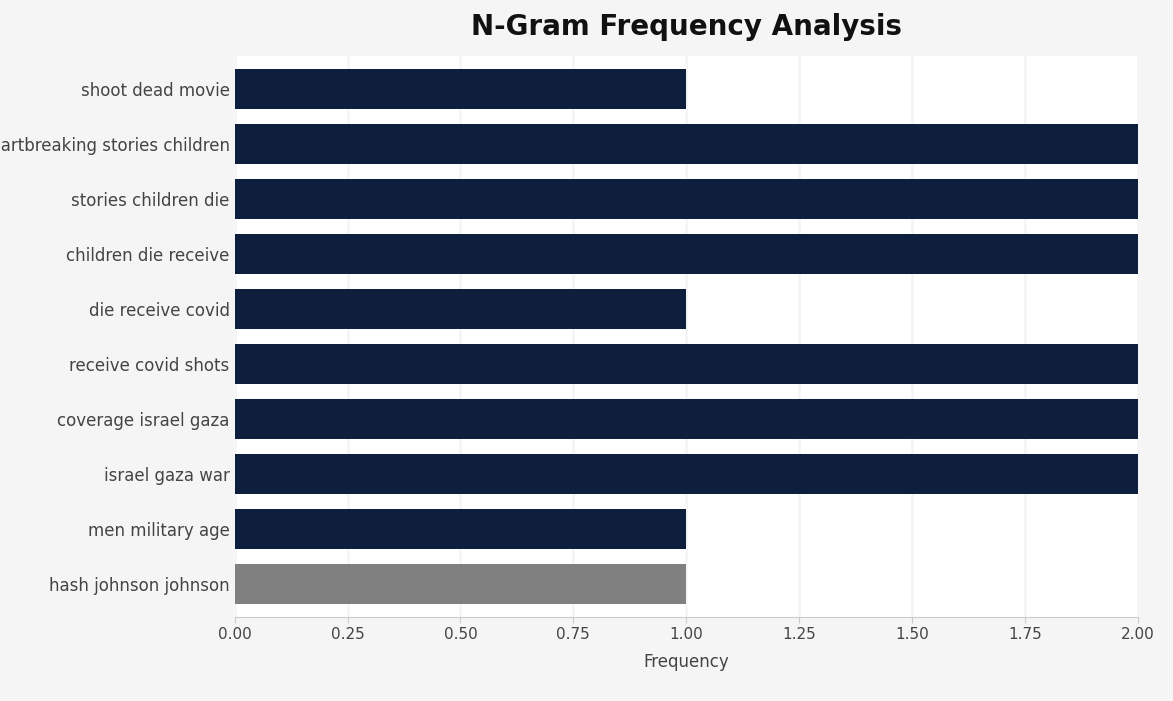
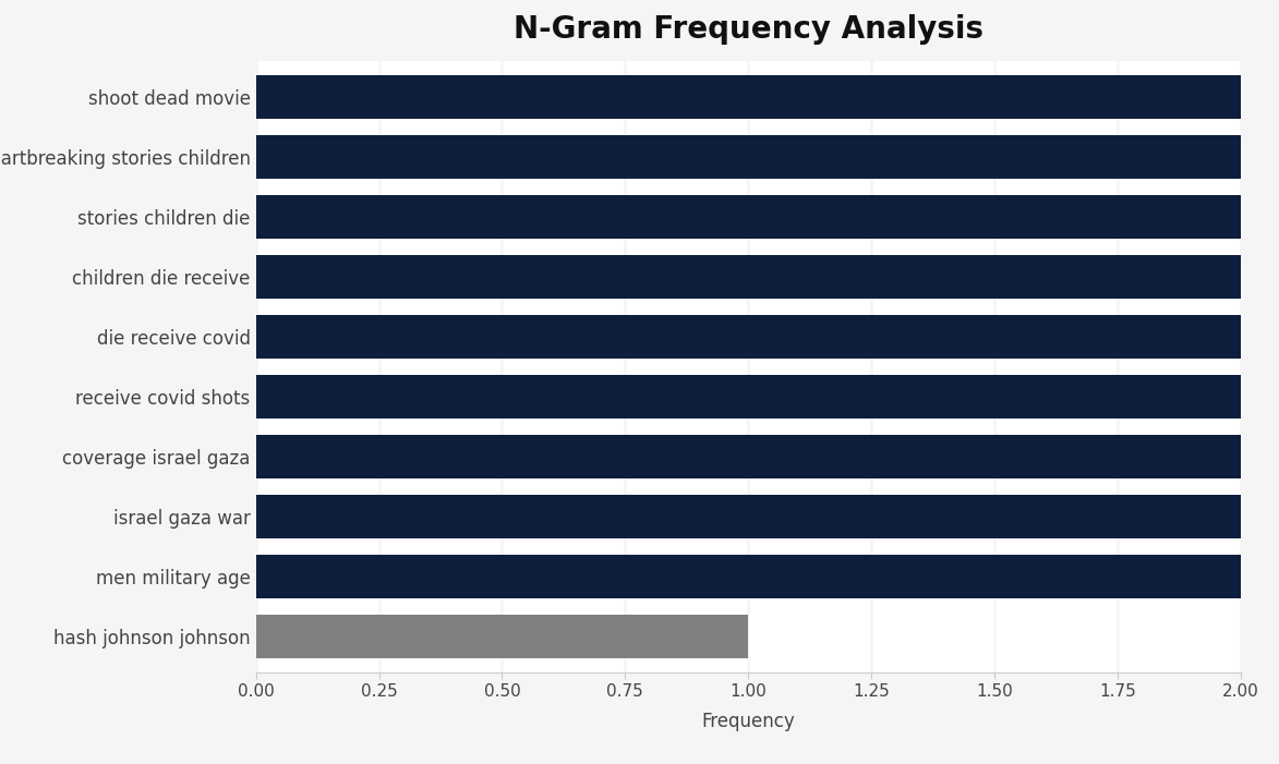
shoot dead movie: 1 -> 2
die receive covid: 1 -> 2
men military age: 1 -> 2
